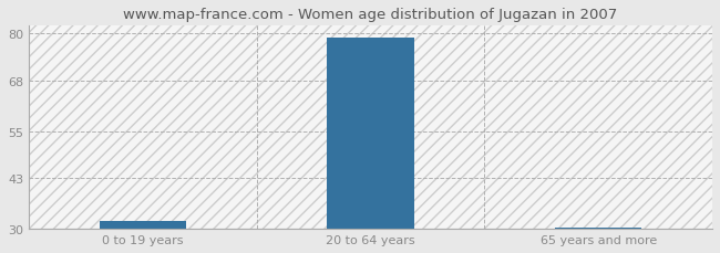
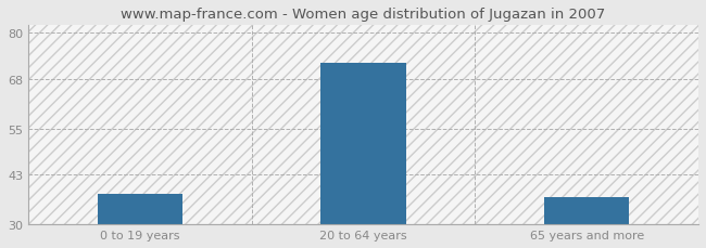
0 to 19 years: 32.0 -> 38.0
20 to 64 years: 79.0 -> 72.0
65 years and more: 30.3 -> 37.0
